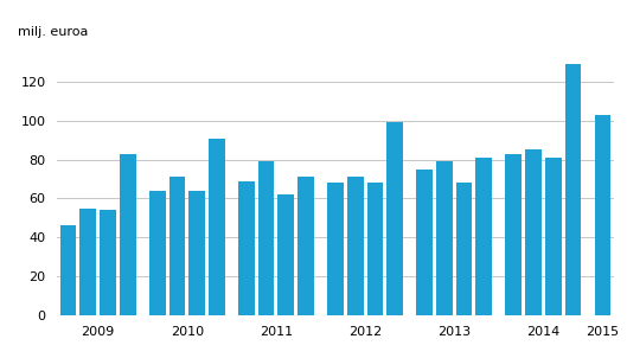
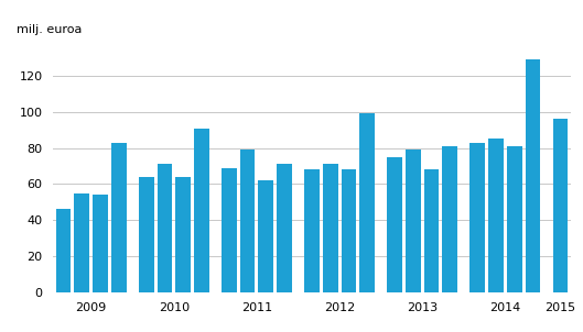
2015: 103 -> 96
